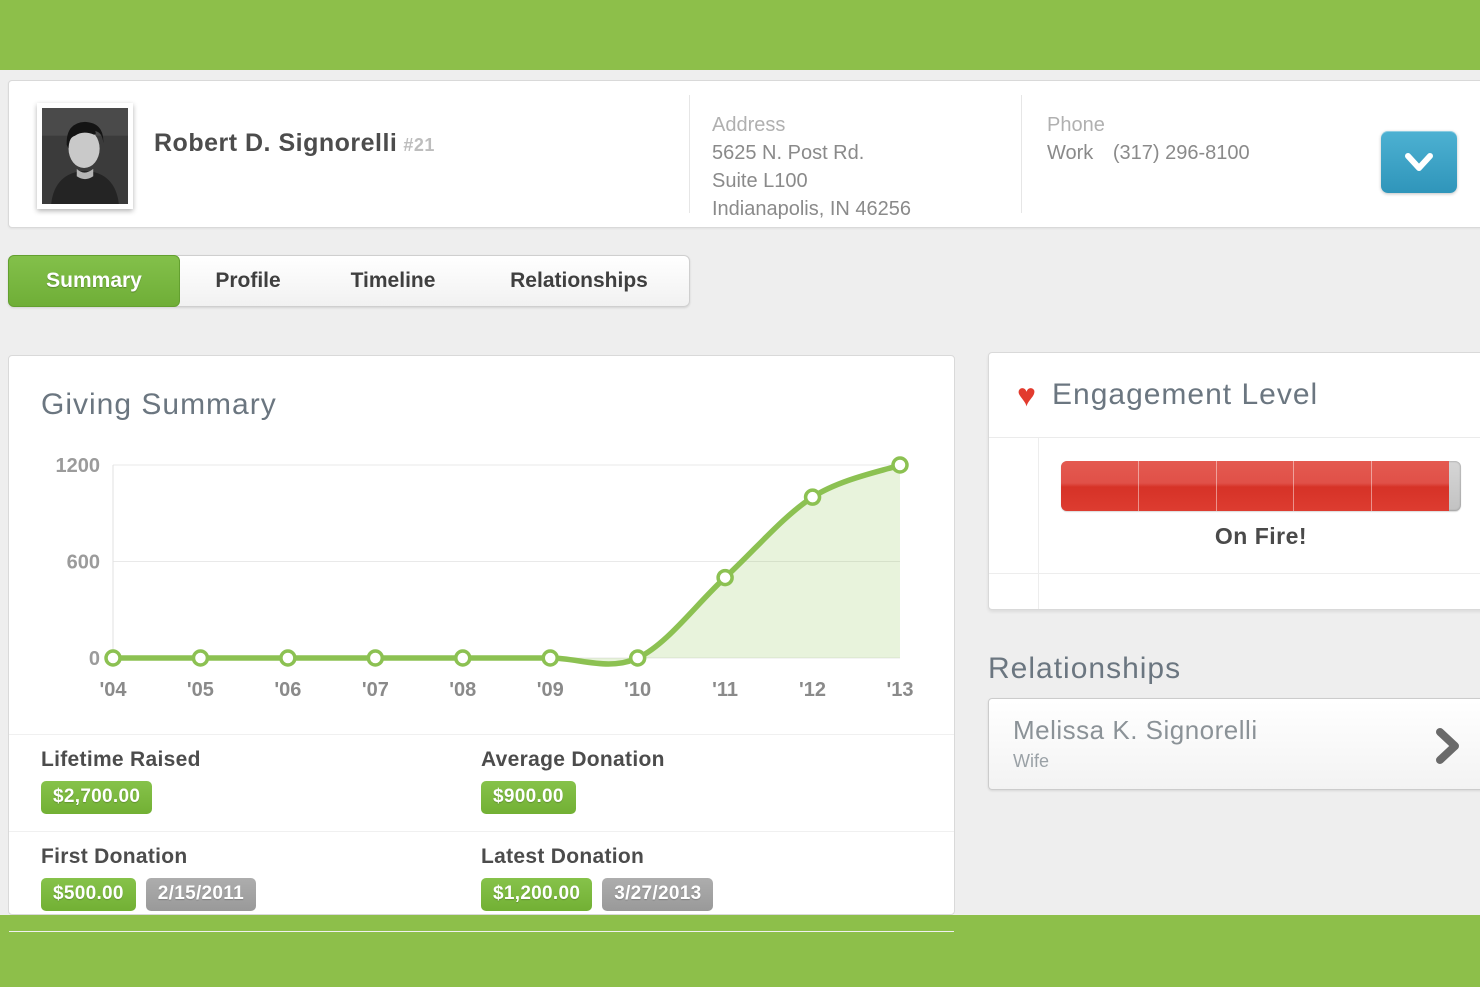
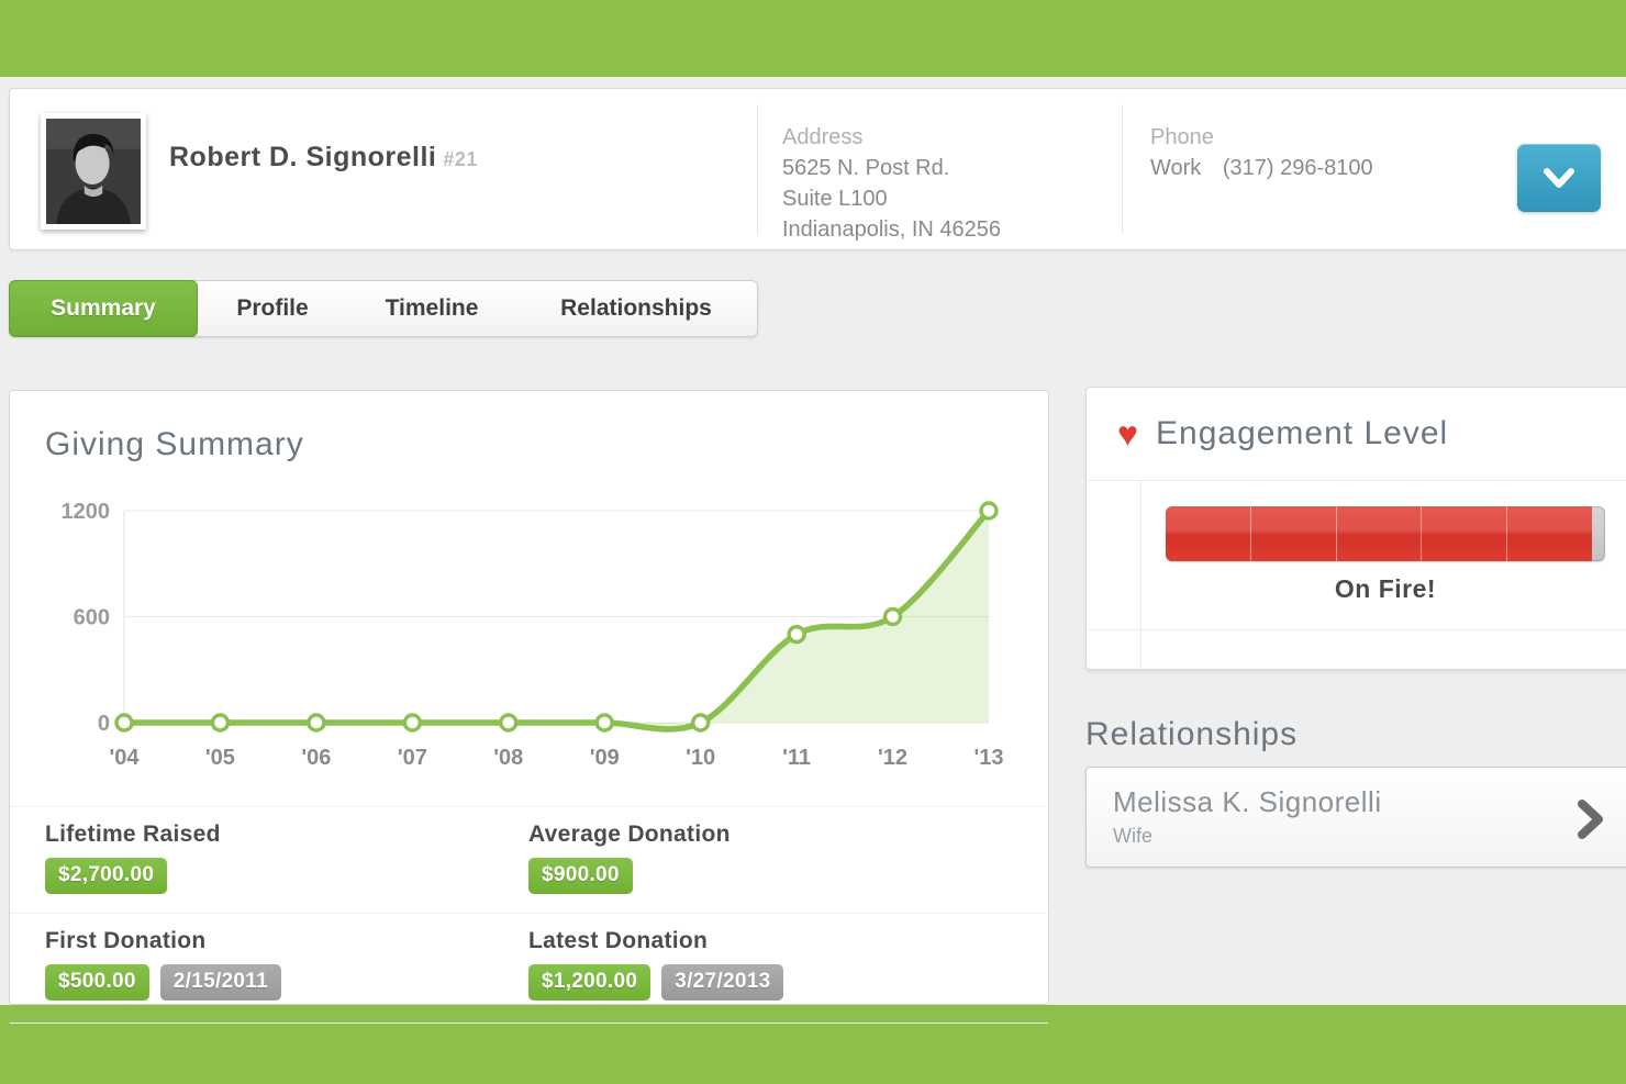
'12: 1000 -> 600
